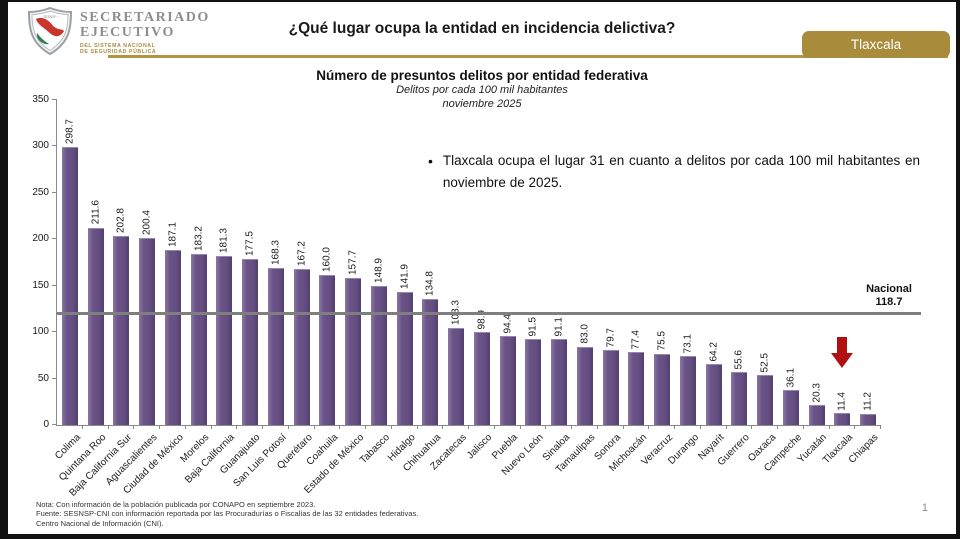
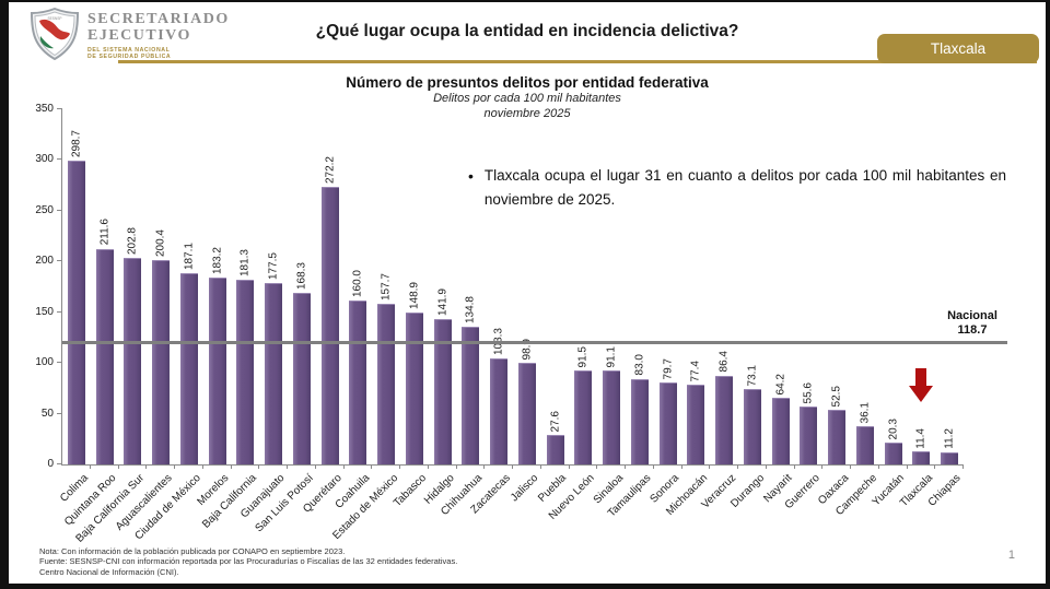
Querétaro: 167.2 -> 272.2
Puebla: 94.4 -> 27.6
Veracruz: 75.5 -> 86.4
